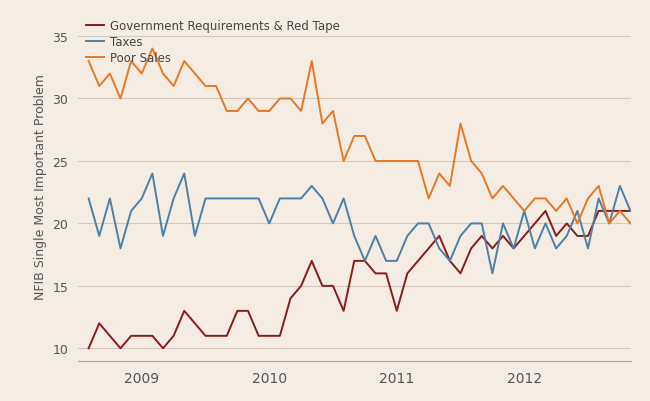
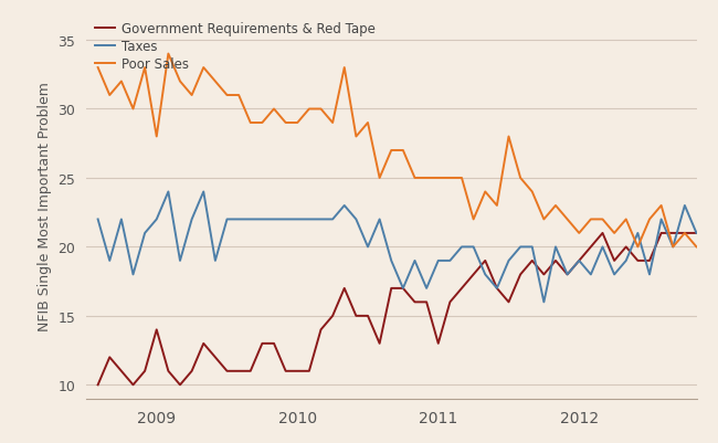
Government Requirements & Red Tape/2009: 11 -> 14
Poor Sales/2009: 32 -> 28
Taxes/2010: 20 -> 22
Taxes/2011: 17 -> 19
Taxes/2012: 21 -> 19
